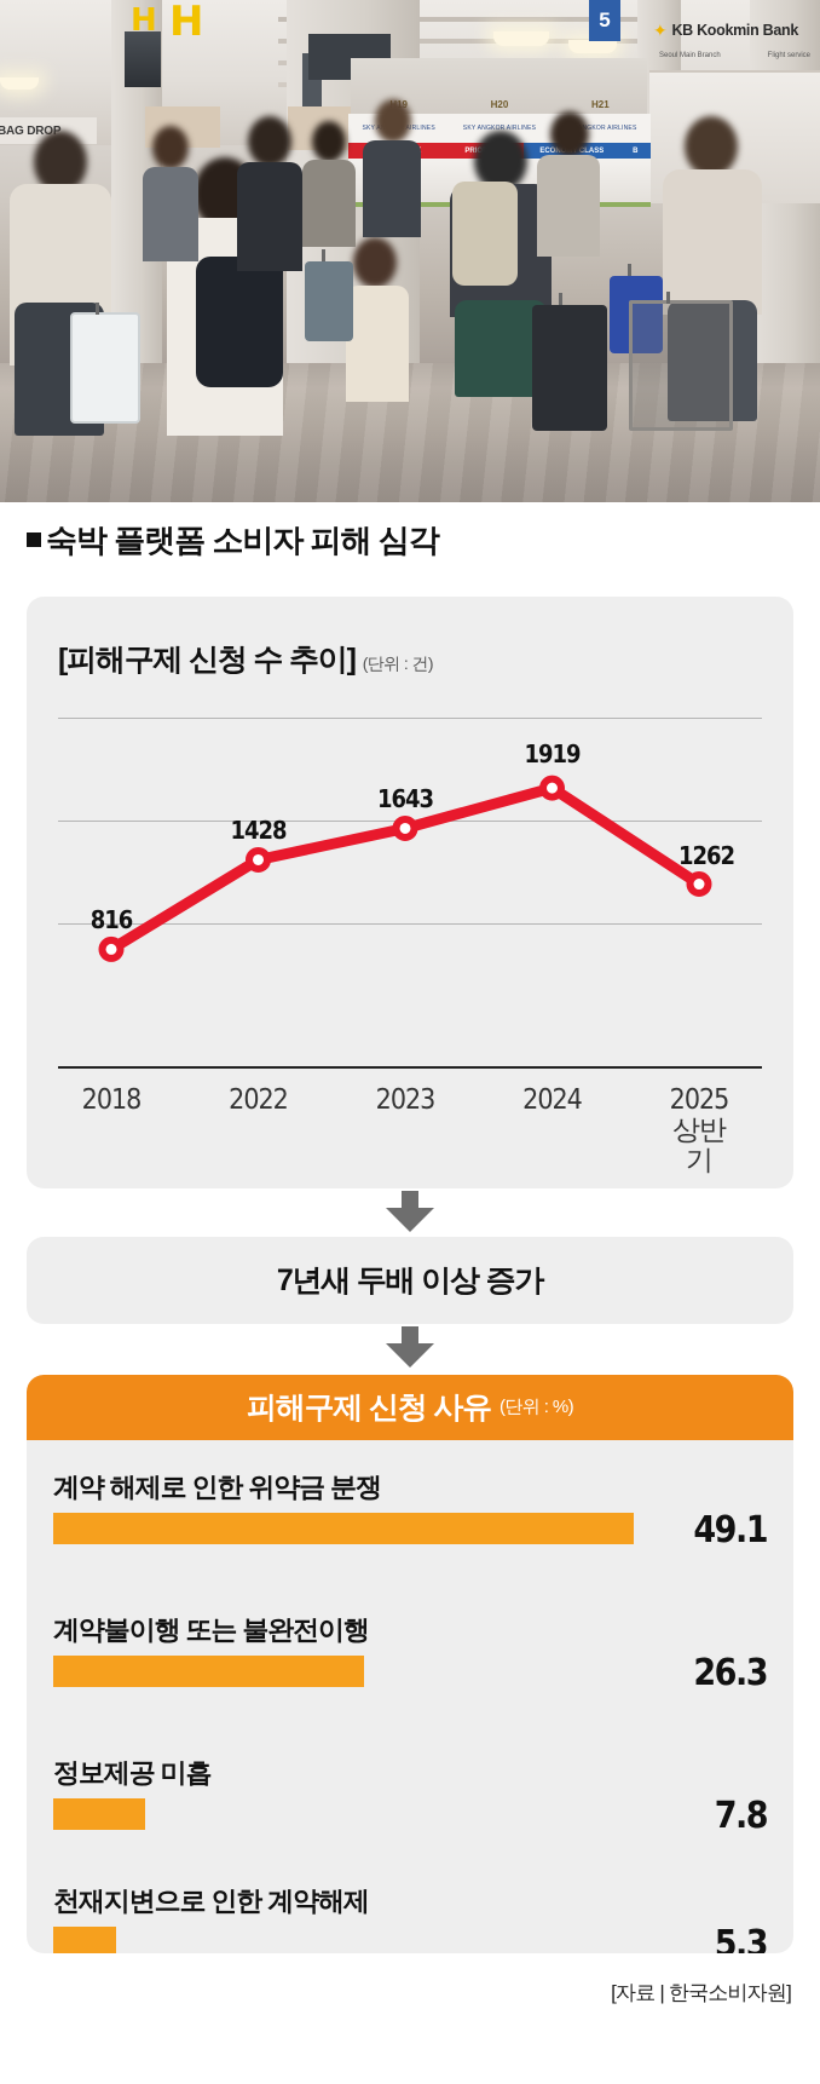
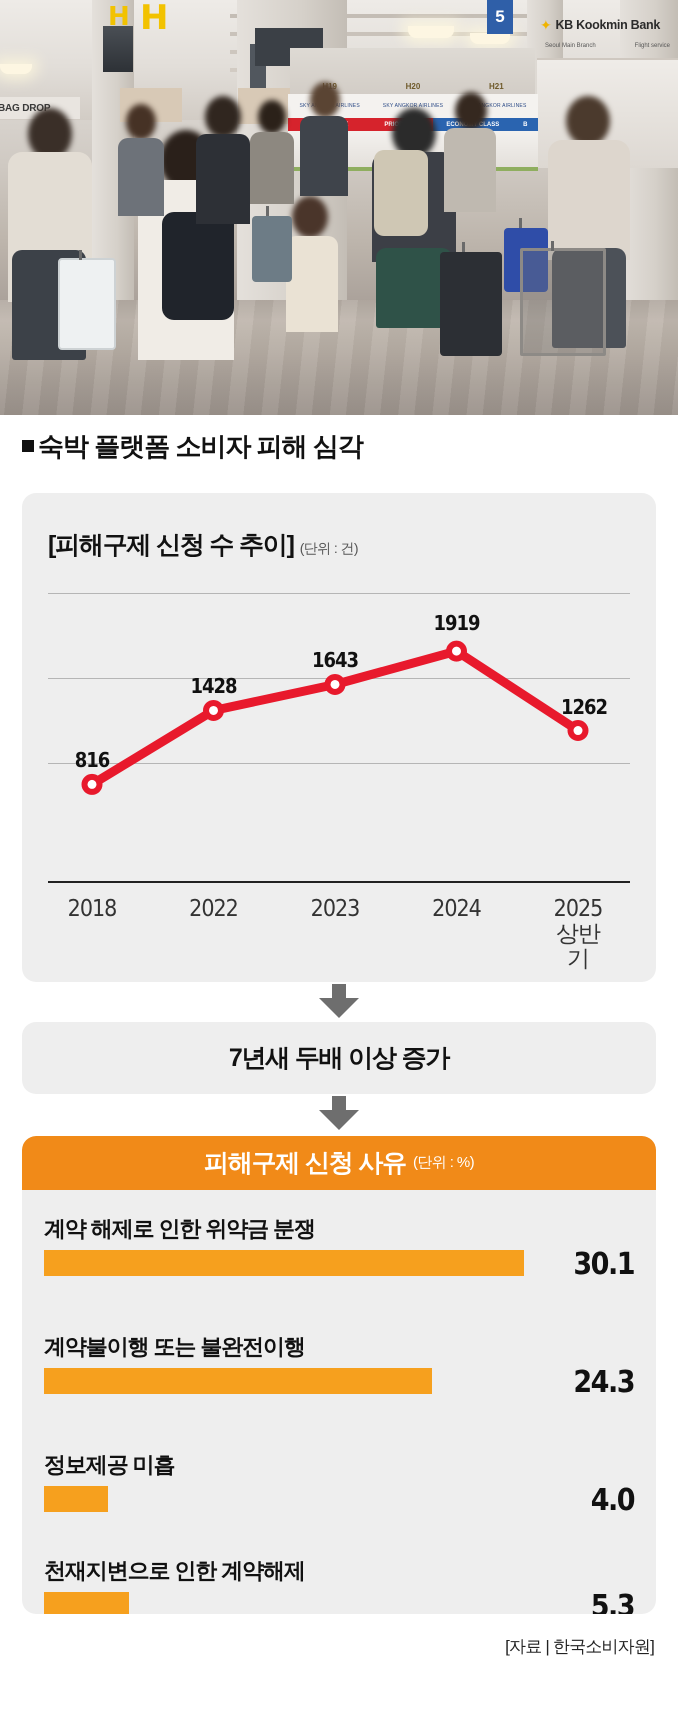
피해구제 신청 사유/계약 해제로 인한 위약금 분쟁: 49.1 -> 30.1
피해구제 신청 사유/계약불이행 또는 불완전이행: 26.3 -> 24.3
피해구제 신청 사유/정보제공 미흡: 7.8 -> 4.0
